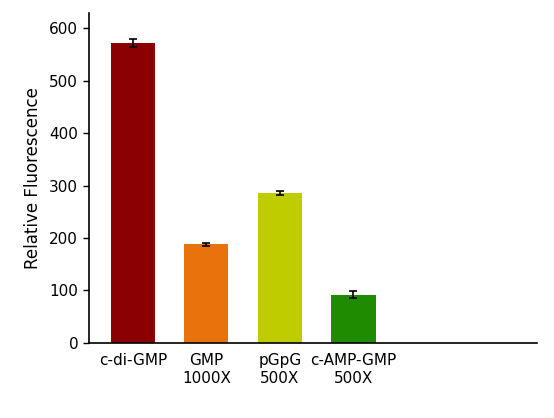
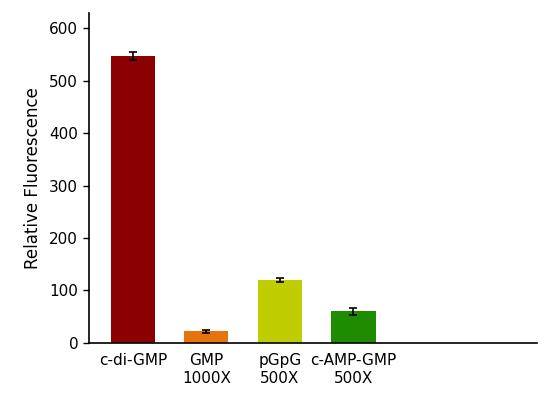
c-di-GMP: 572 -> 547
GMP 1000X: 188 -> 22
pGpG 500X: 286 -> 119
c-AMP-GMP 500X: 92 -> 60
